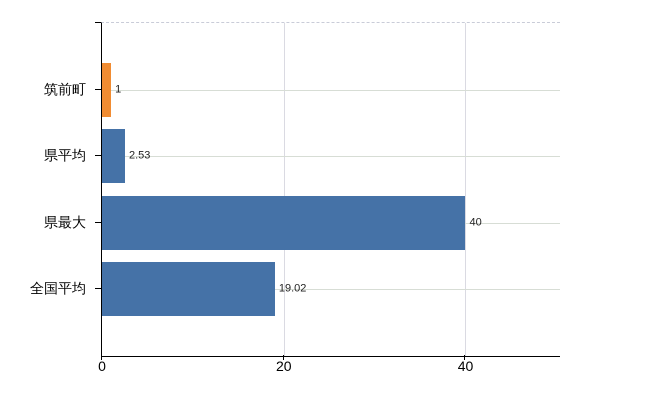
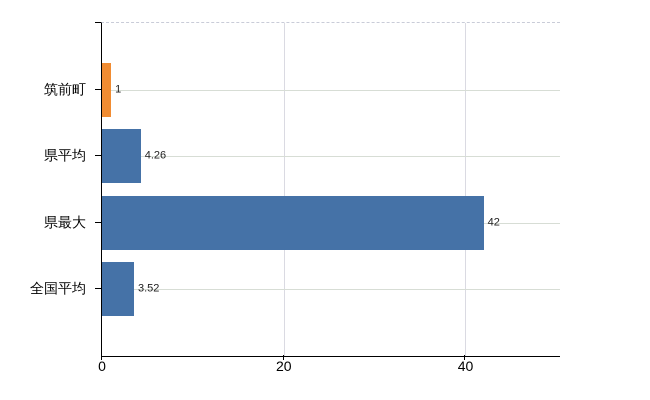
県平均: 2.53 -> 4.26
県最大: 40 -> 42
全国平均: 19.02 -> 3.52
